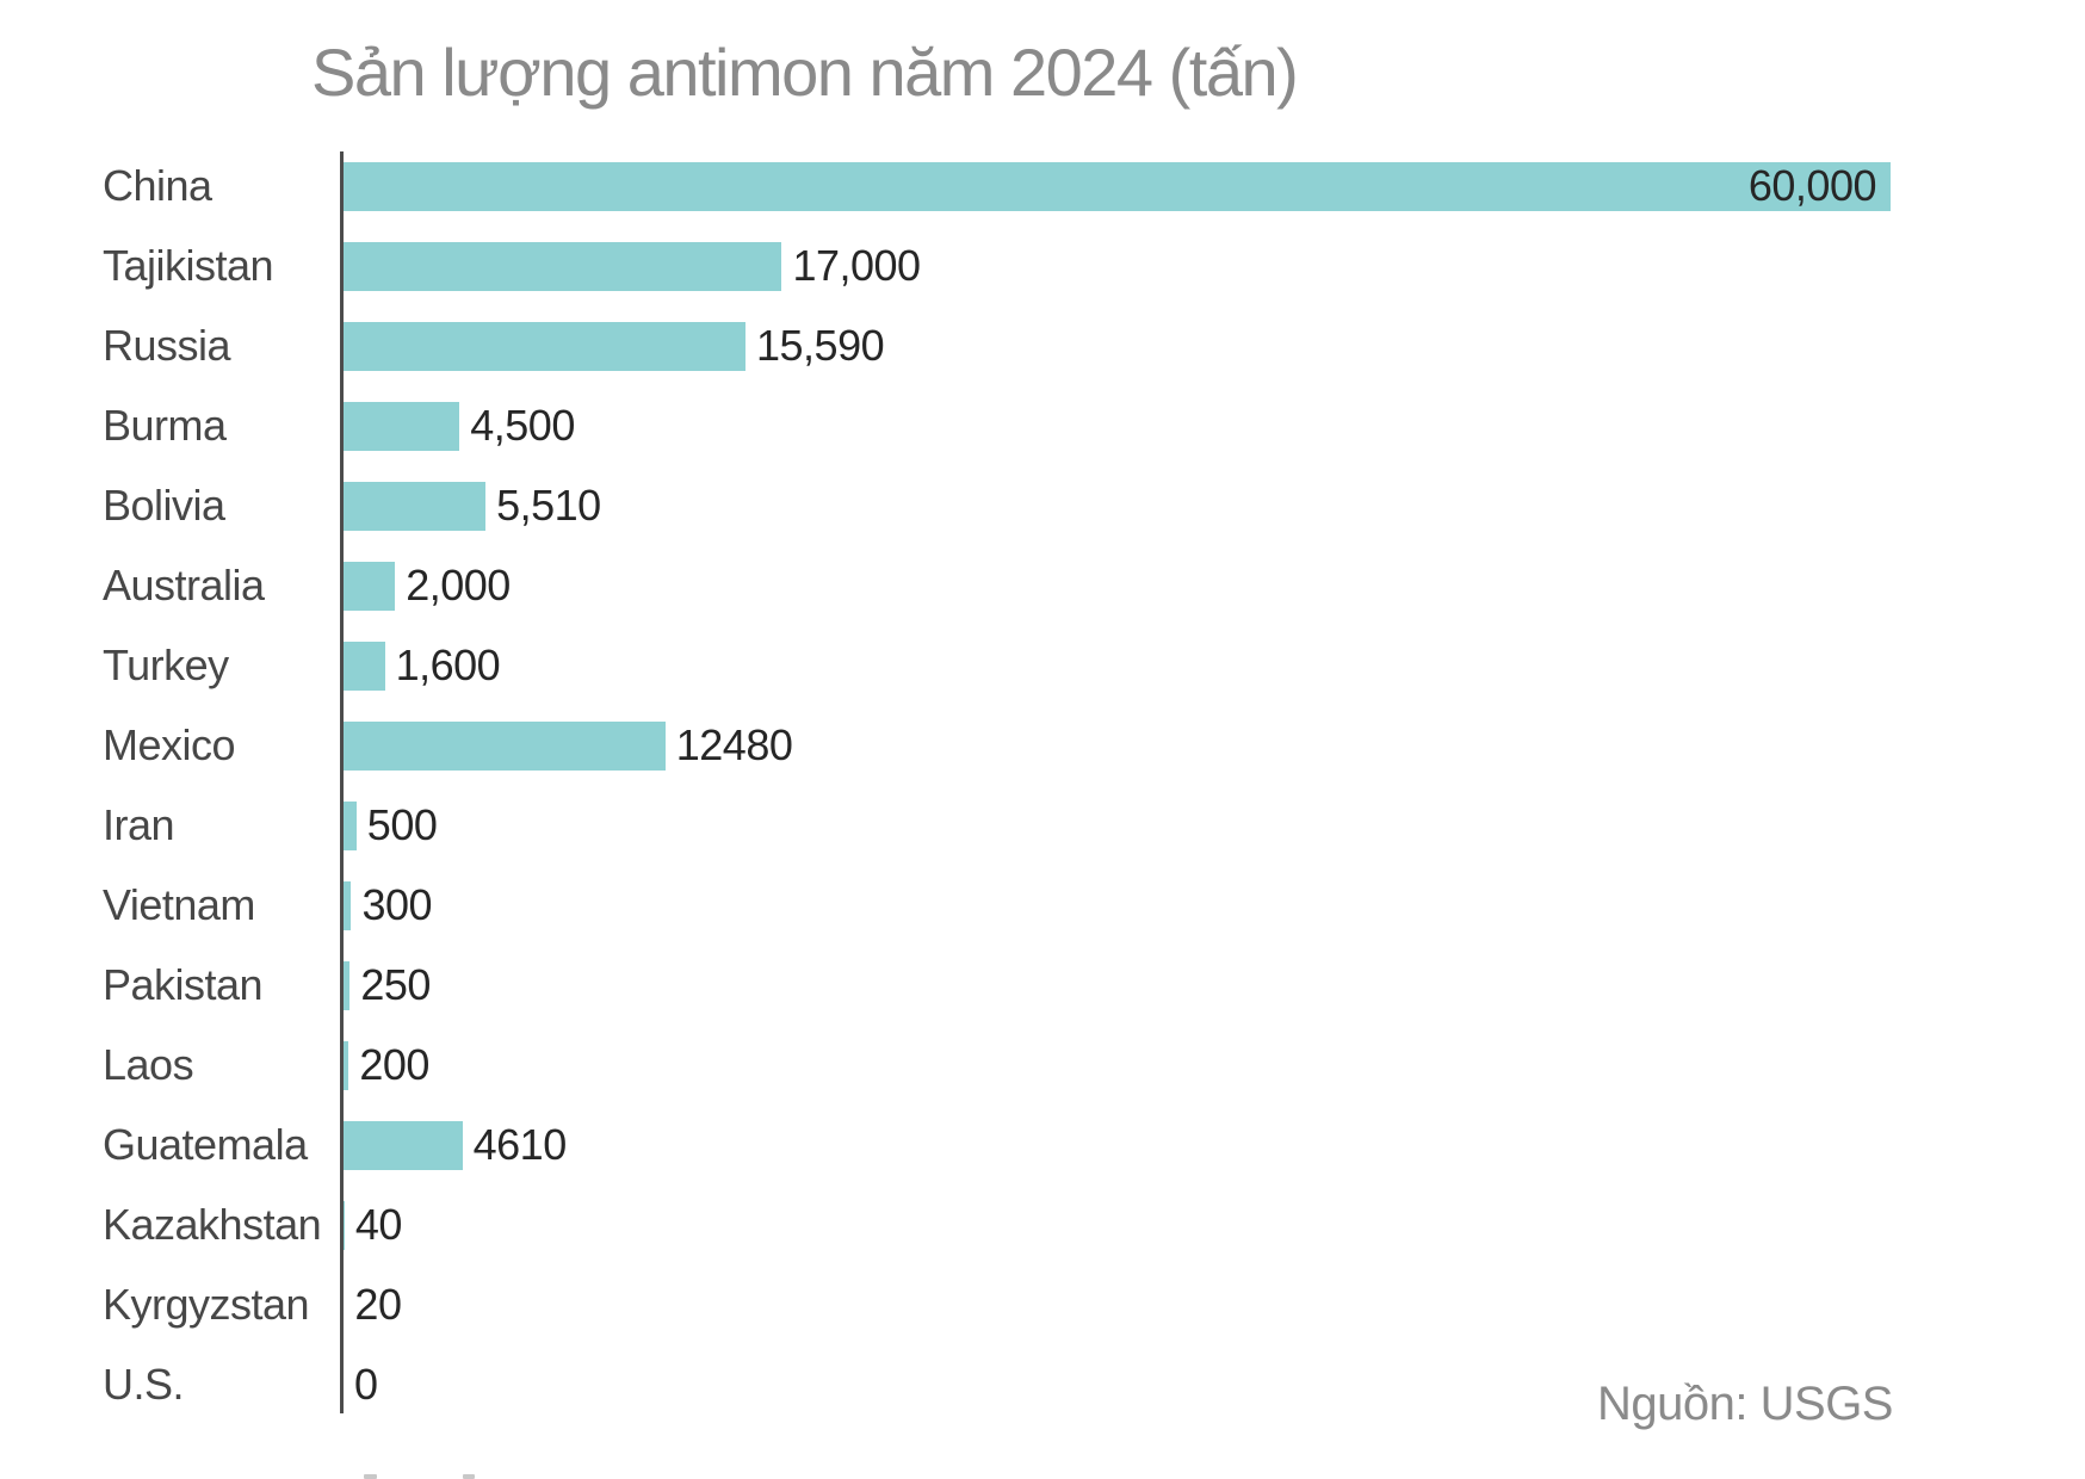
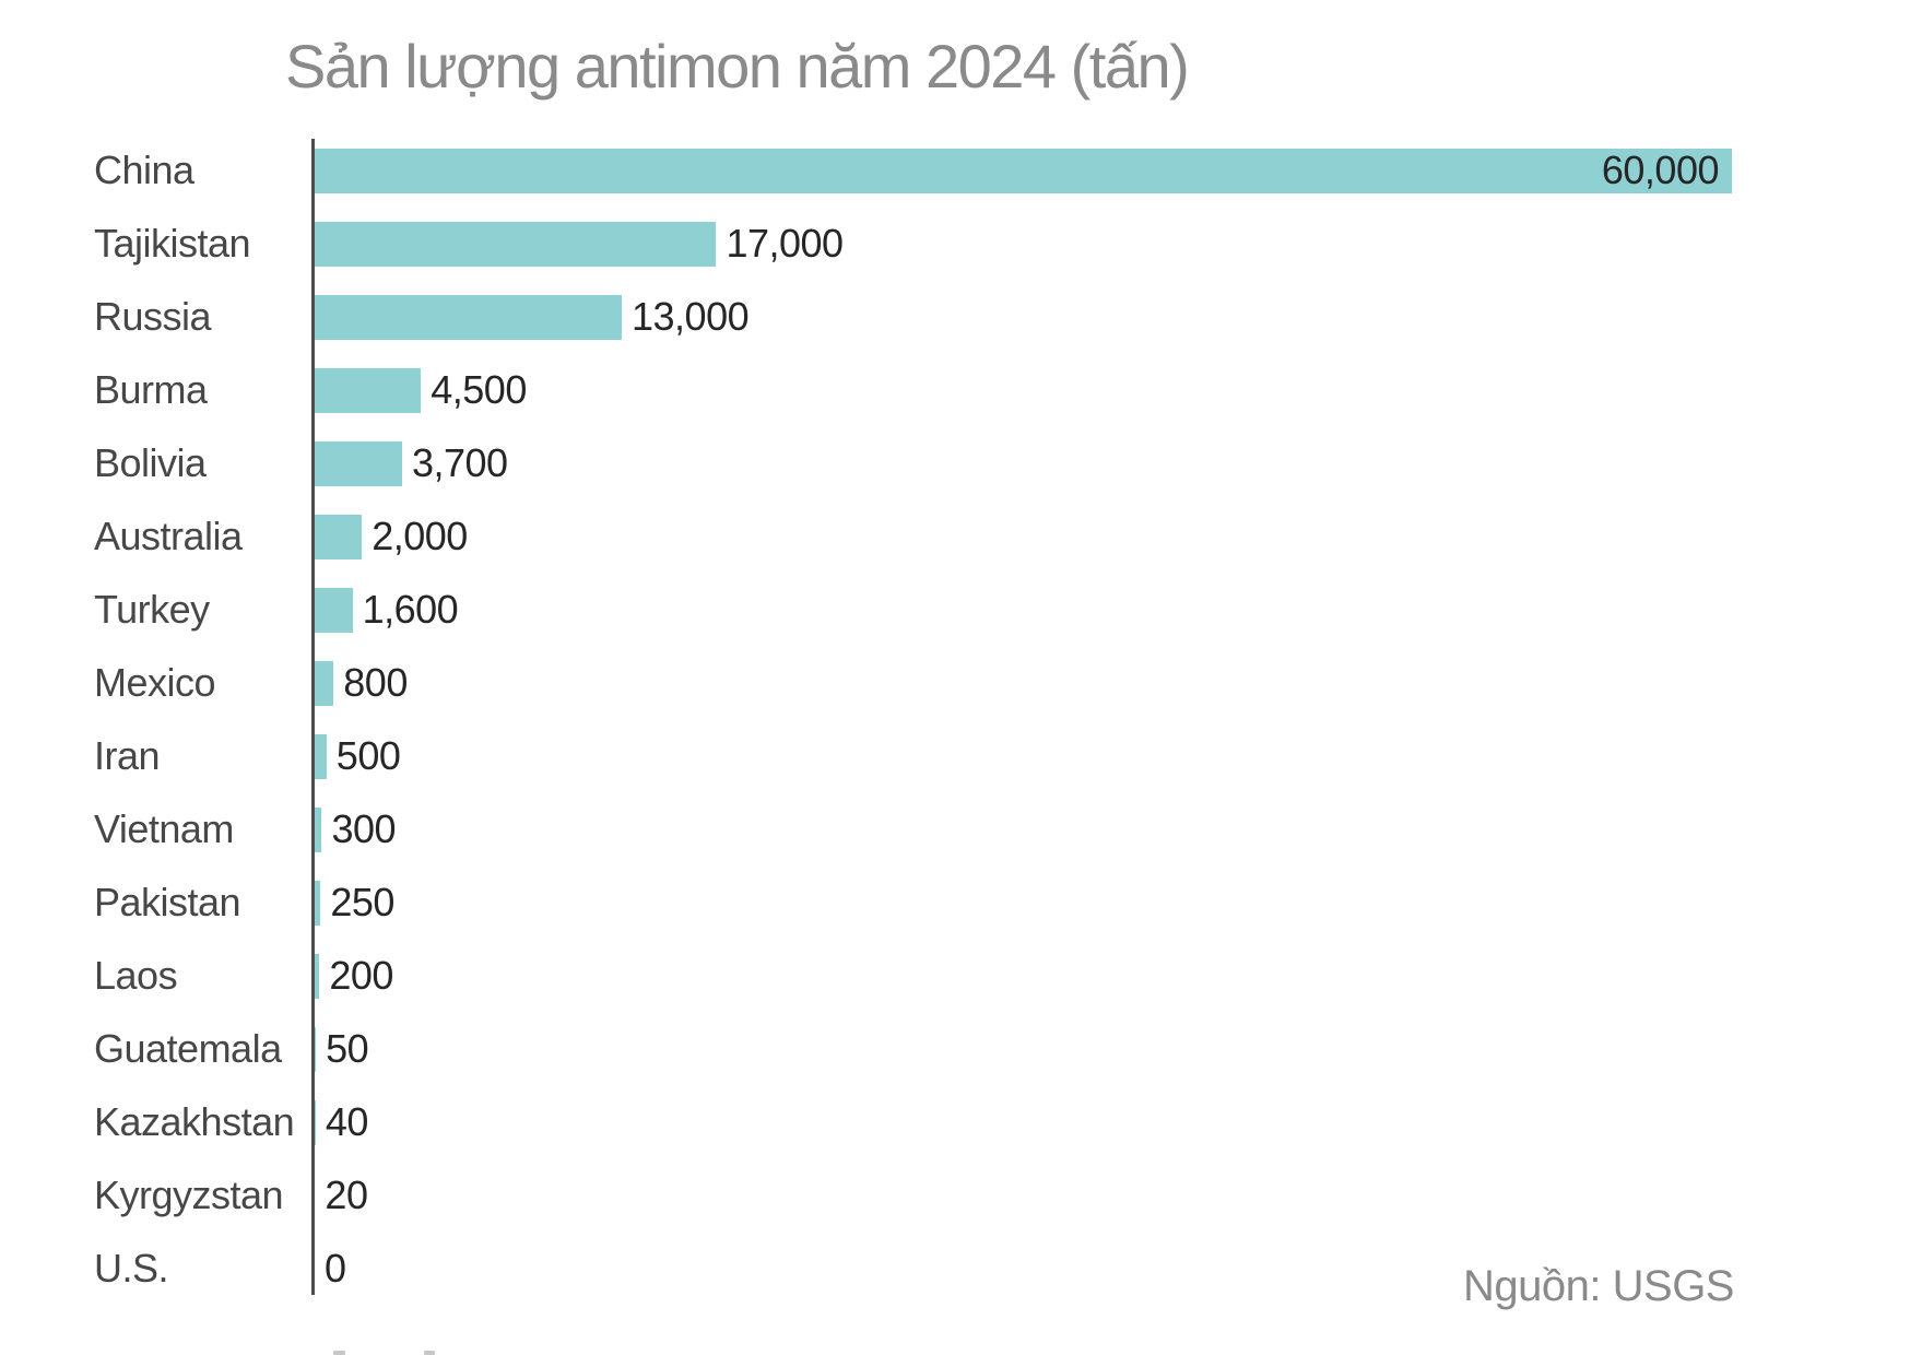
Russia: 15,590 -> 13,000
Bolivia: 5,510 -> 3,700
Mexico: 12480 -> 800
Guatemala: 4610 -> 50
